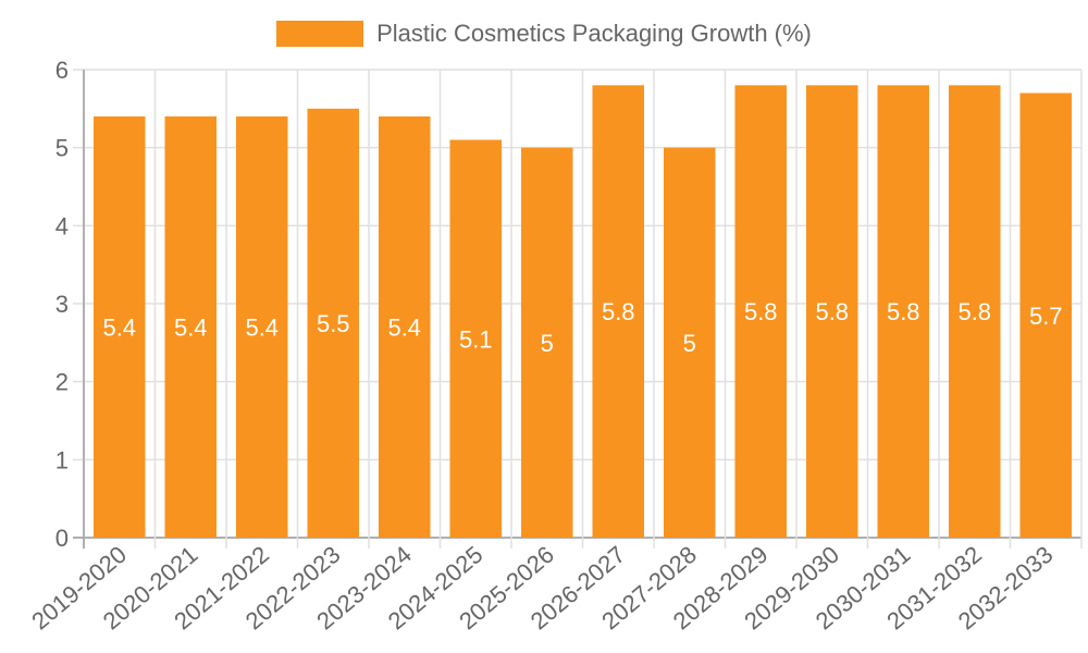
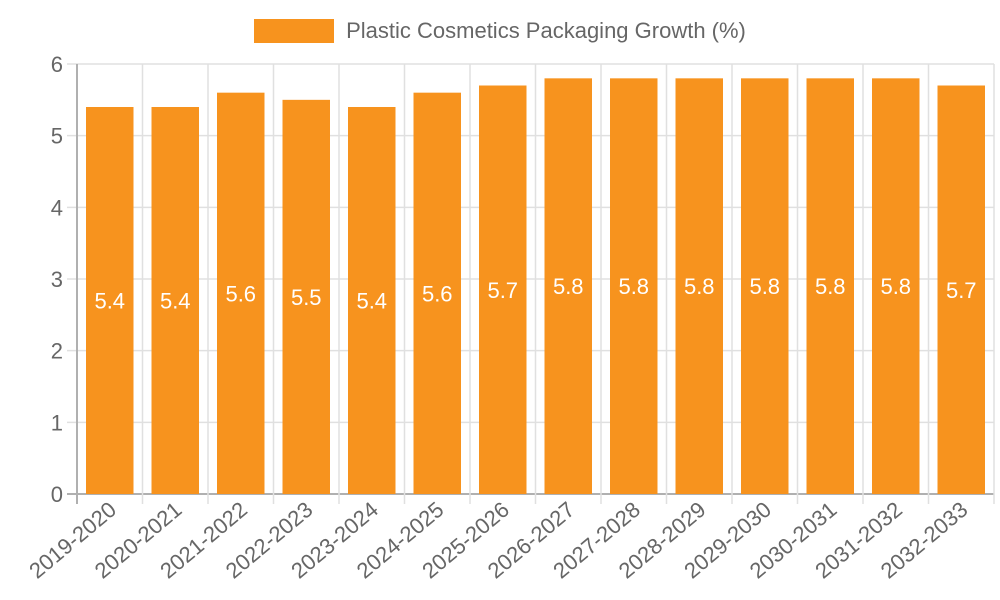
2021-2022: 5.4 -> 5.6
2024-2025: 5.1 -> 5.6
2025-2026: 5 -> 5.7
2027-2028: 5 -> 5.8
